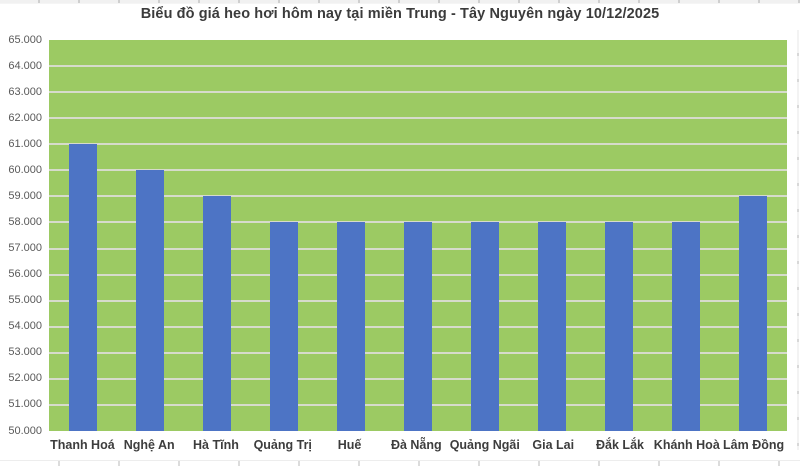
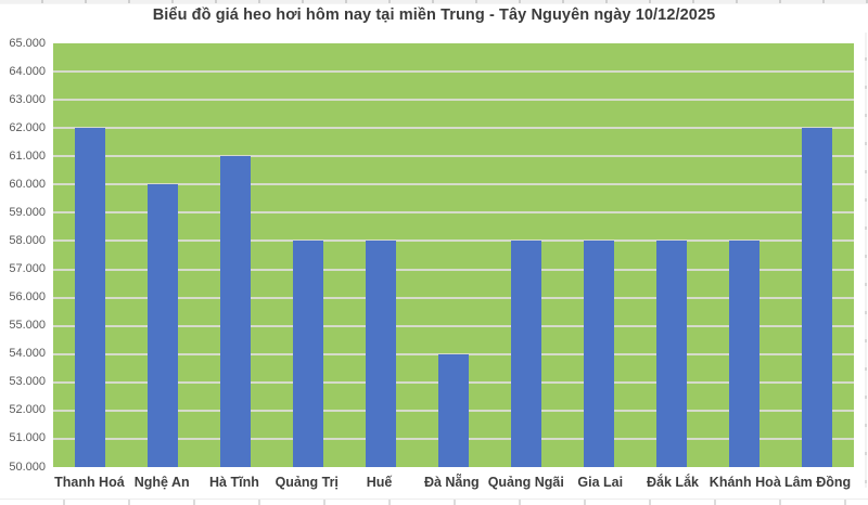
Thanh Hoá: 61000 -> 62000
Hà Tĩnh: 59000 -> 61000
Đà Nẵng: 58000 -> 54000
Lâm Đồng: 59000 -> 62000
